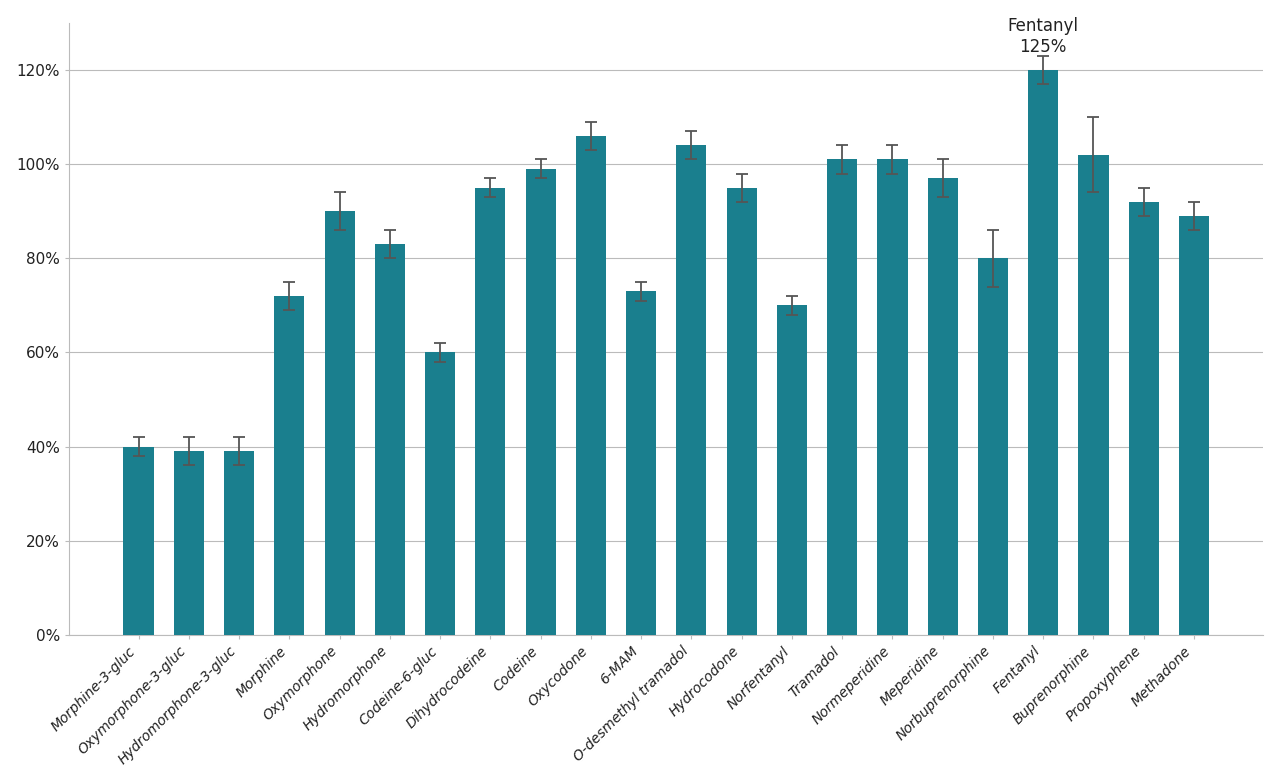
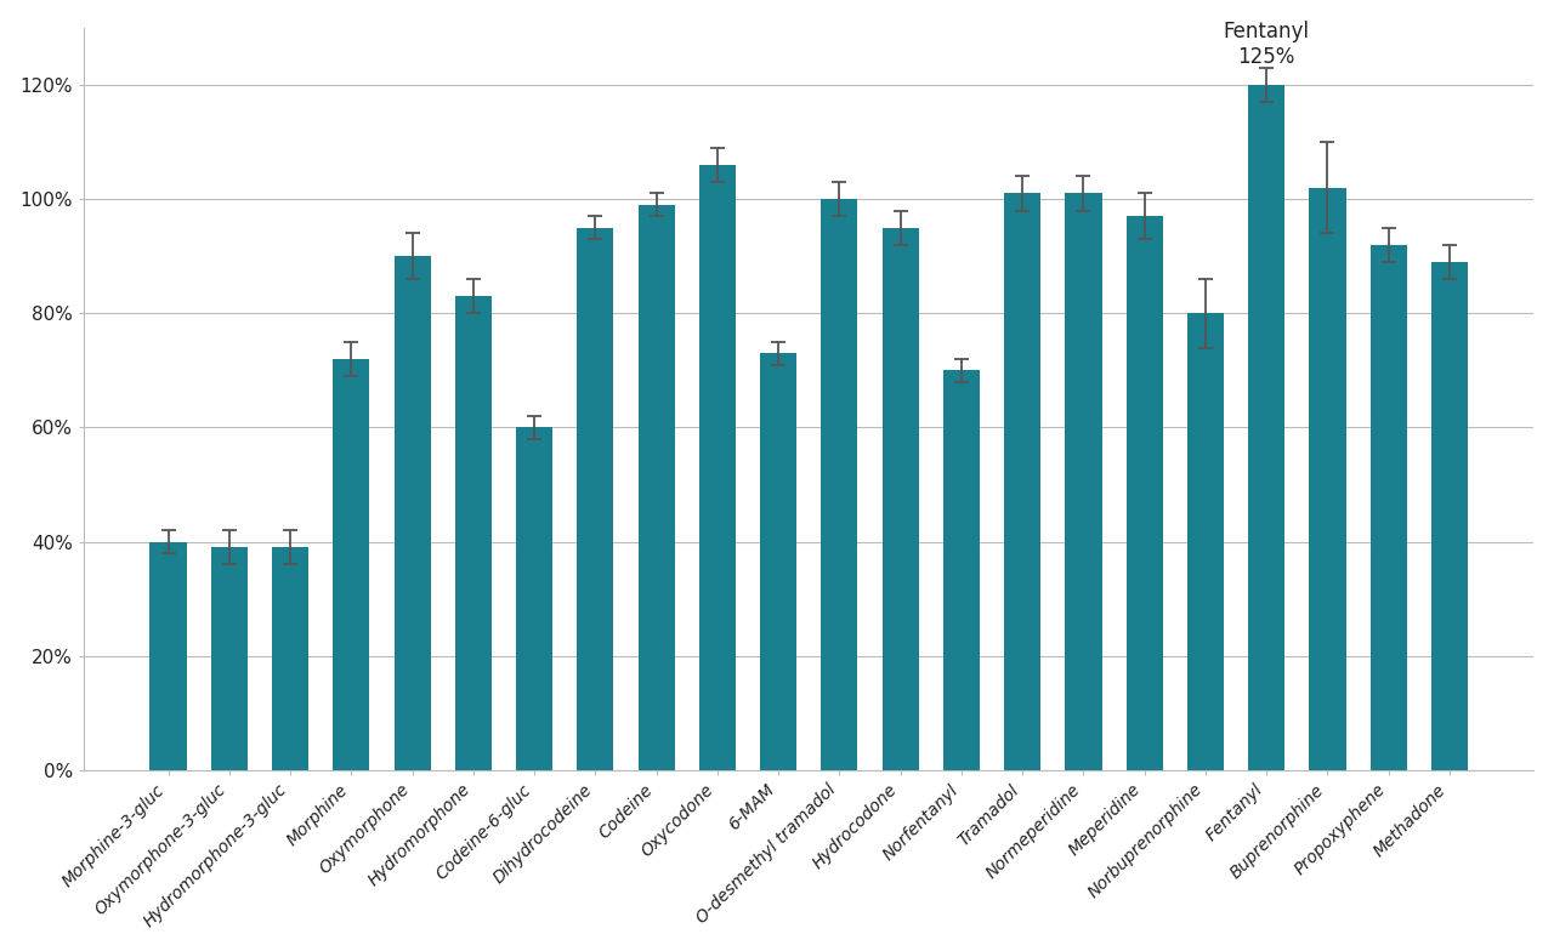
O-desmethyl tramadol: 104% -> 100%
